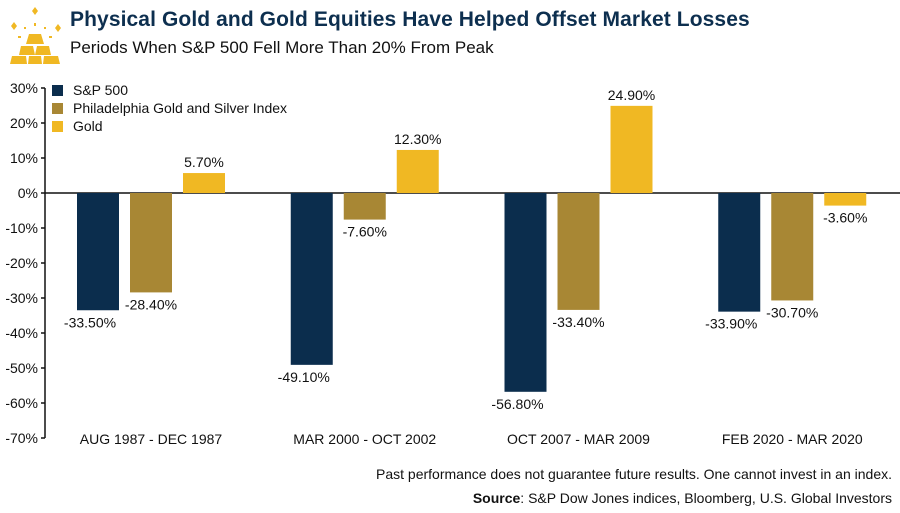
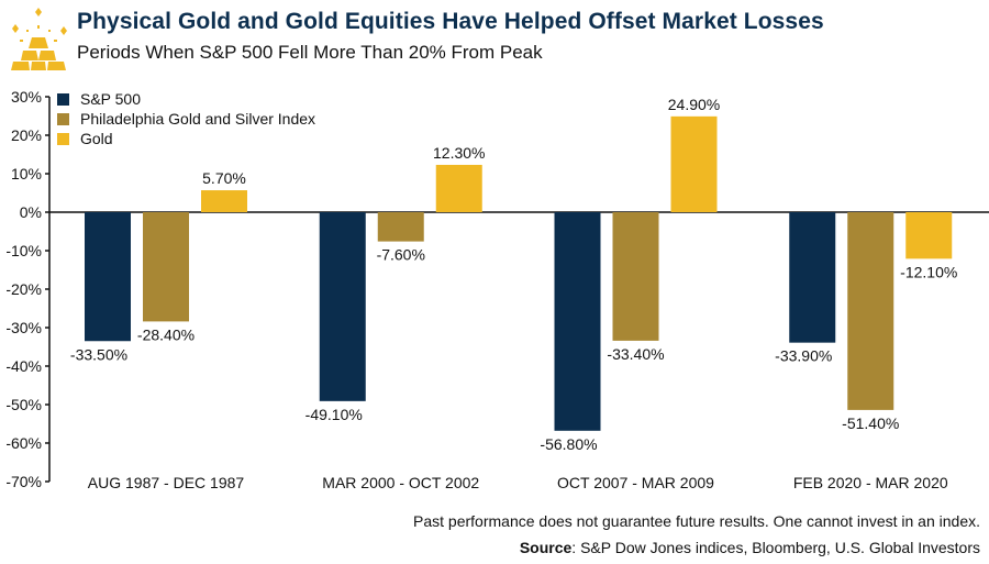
Philadelphia Gold and Silver Index/FEB 2020 - MAR 2020: -30.70% -> -51.40%
Gold/FEB 2020 - MAR 2020: -3.60% -> -12.10%
